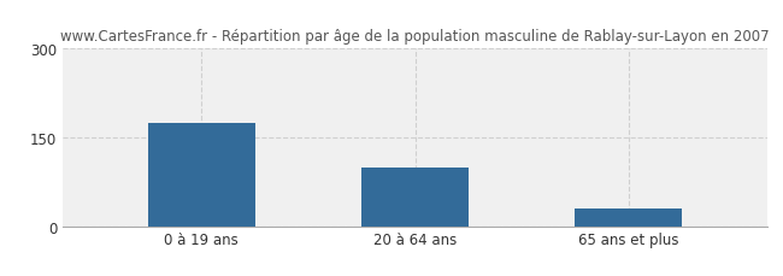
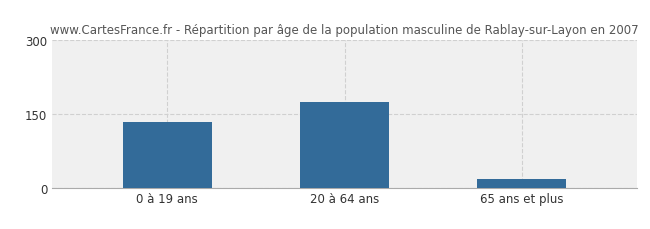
0 à 19 ans: 175 -> 133
20 à 64 ans: 100 -> 175
65 ans et plus: 30 -> 18
